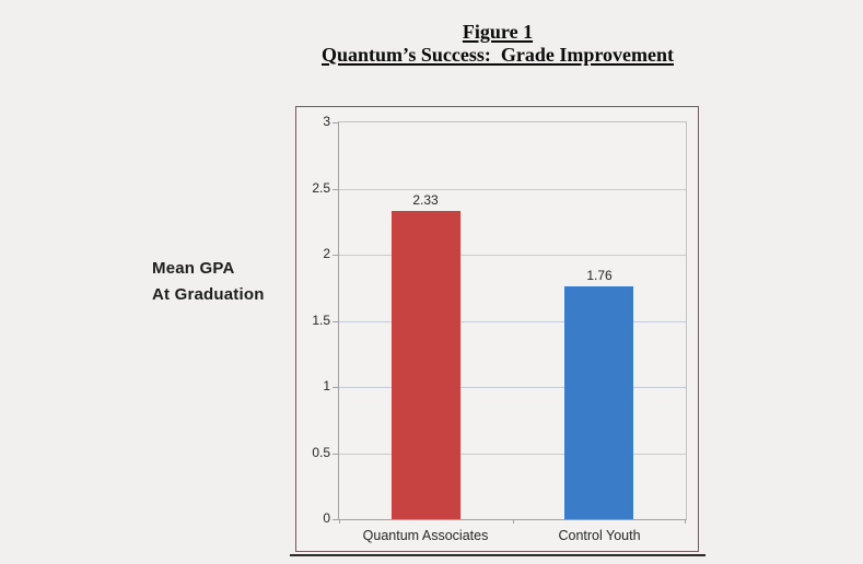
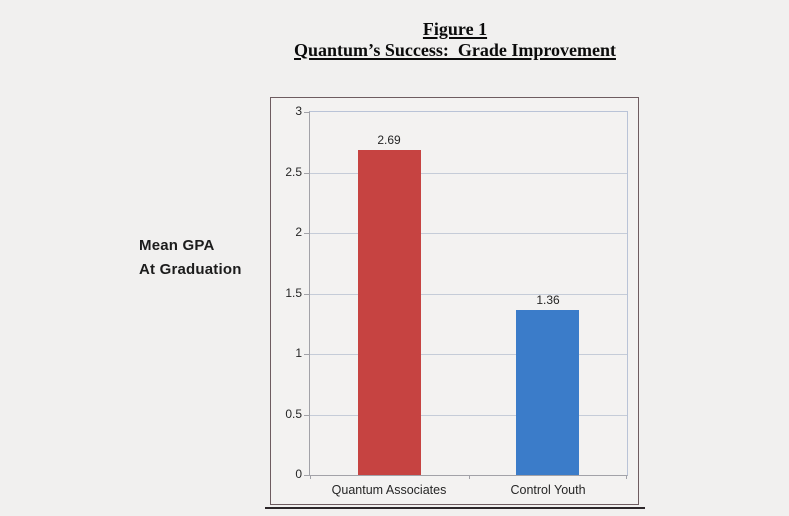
Quantum Associates: 2.33 -> 2.69
Control Youth: 1.76 -> 1.36
